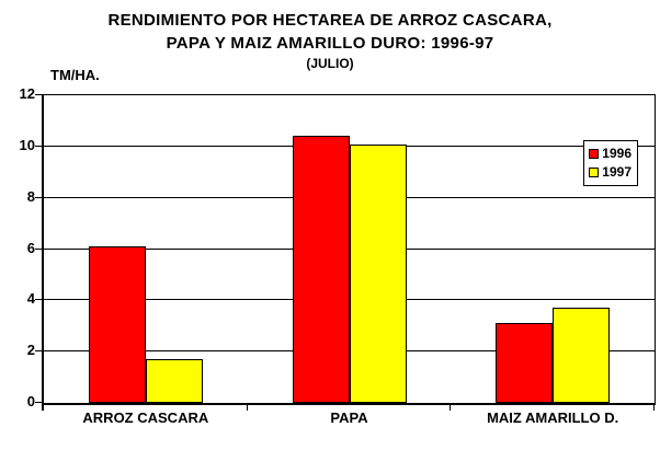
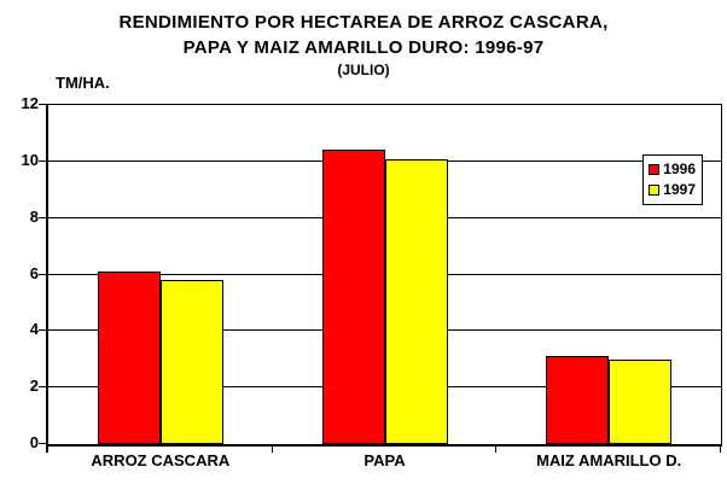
1997/ARROZ CASCARA: 1.7 -> 5.8
1997/MAIZ AMARILLO D.: 3.7 -> 3.0
